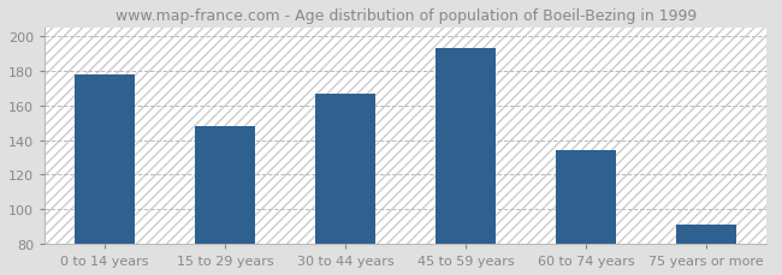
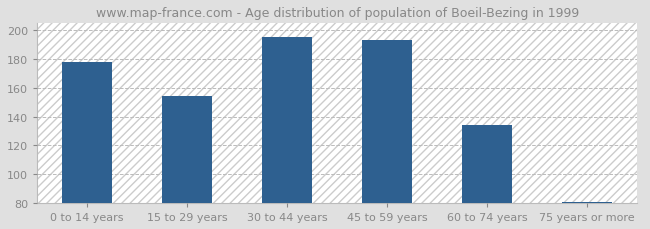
15 to 29 years: 148 -> 154
30 to 44 years: 167 -> 195
75 years or more: 91 -> 81
